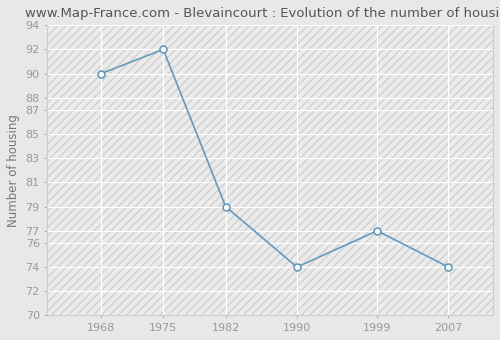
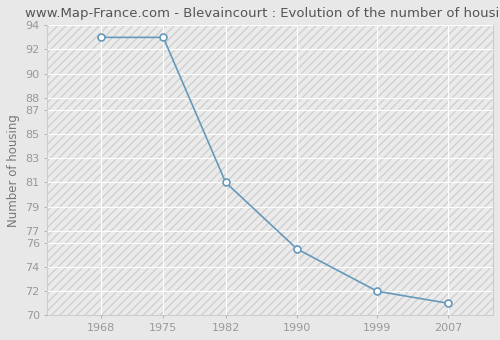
1968: 90.0 -> 93.0
1975: 92.0 -> 93.0
1982: 79.0 -> 81.0
1990: 74.0 -> 75.5
1999: 77.0 -> 72.0
2007: 74.0 -> 71.0
